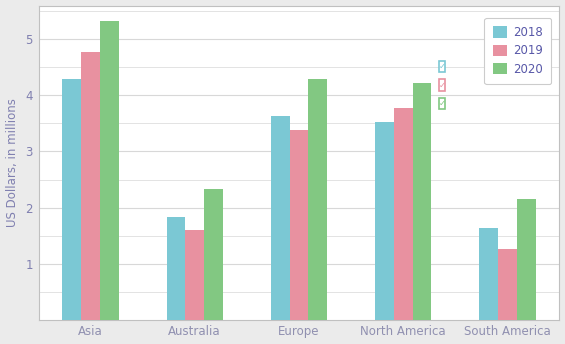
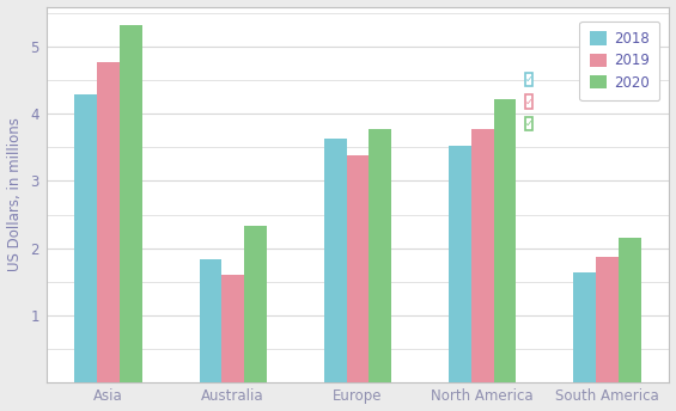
2020/Europe: 4.30 -> 3.77
2019/South America: 1.26 -> 1.87
